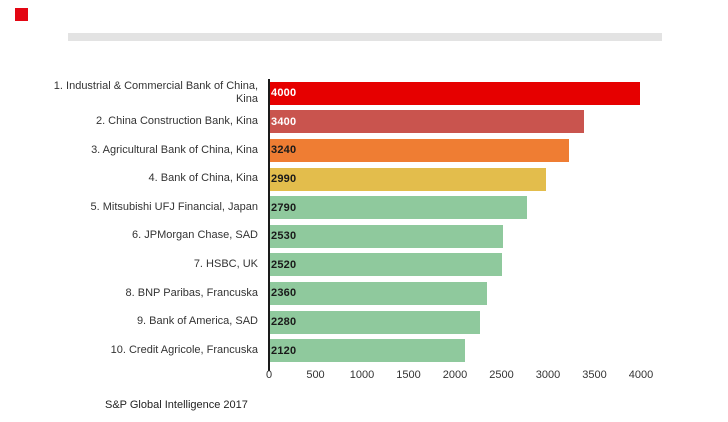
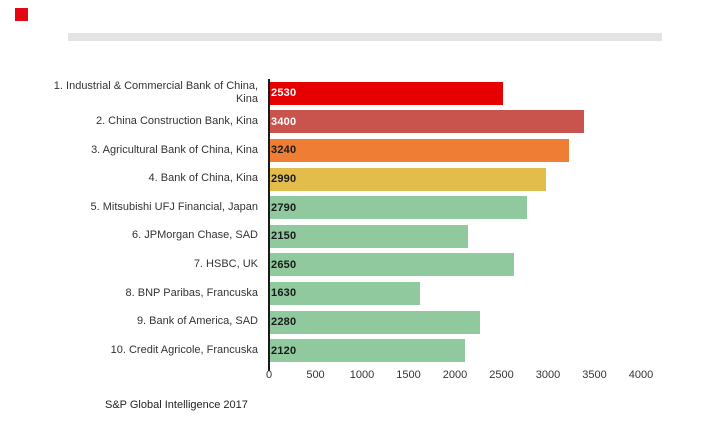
1. Industrial & Commercial Bank of China, Kina: 4000 -> 2530
6. JPMorgan Chase, SAD: 2530 -> 2150
7. HSBC, UK: 2520 -> 2650
8. BNP Paribas, Francuska: 2360 -> 1630
